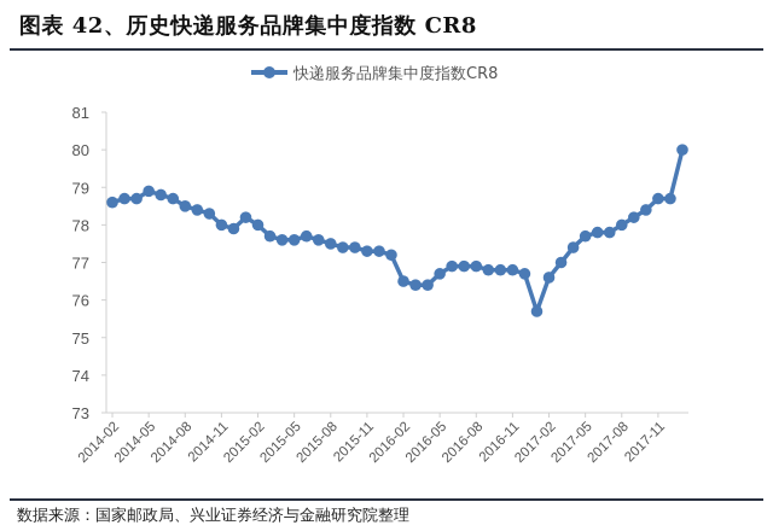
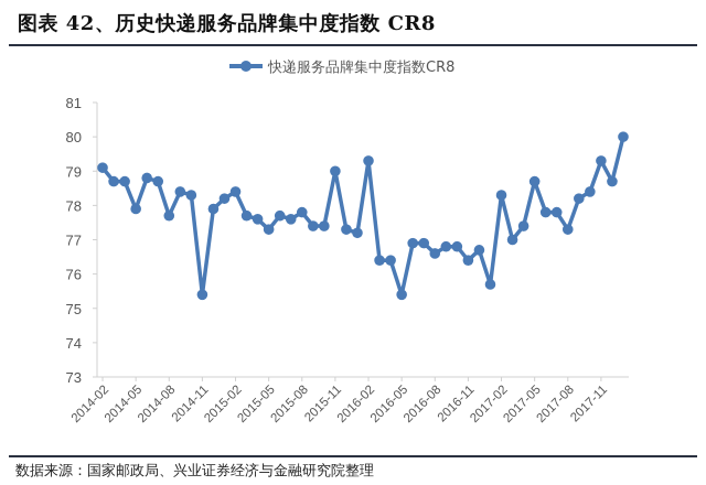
2014-02: 78.6 -> 79.1
2014-05: 78.9 -> 77.9
2014-08: 78.5 -> 77.7
2014-11: 78.0 -> 75.4
2015-02: 78.0 -> 78.4
2015-05: 77.6 -> 77.3
2015-08: 77.5 -> 77.8
2015-11: 77.3 -> 79.0
2016-02: 76.5 -> 79.3
2016-05: 76.7 -> 75.4
2016-08: 76.9 -> 76.6
2016-11: 76.8 -> 76.4
2017-02: 76.6 -> 78.3
2017-05: 77.7 -> 78.7
2017-08: 78.0 -> 77.3
2017-11: 78.7 -> 79.3
